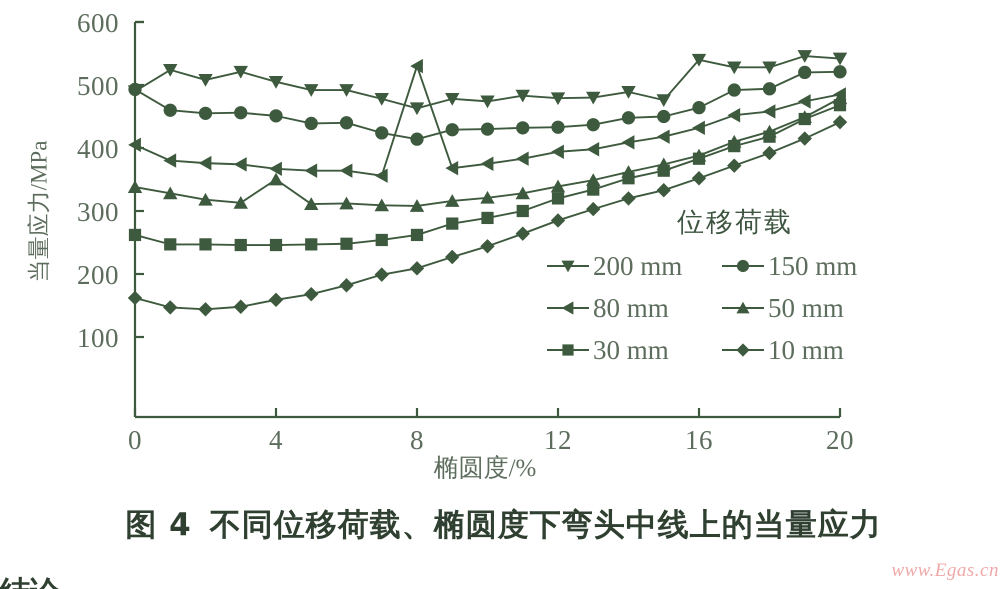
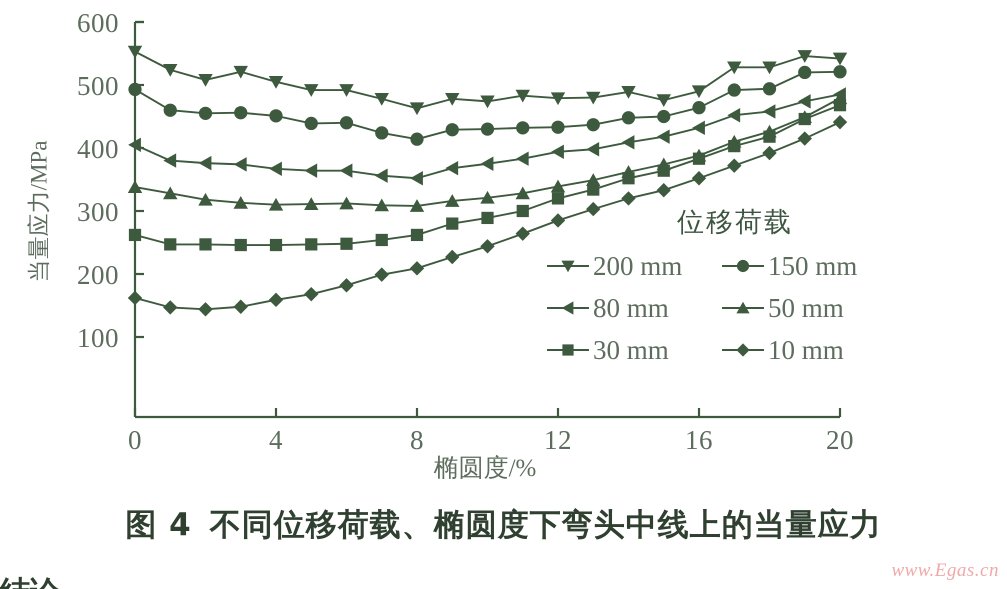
200 mm/0: 490 -> 550
50 mm/4: 350 -> 310
80 mm/8: 530 -> 350
200 mm/16: 540 -> 490
